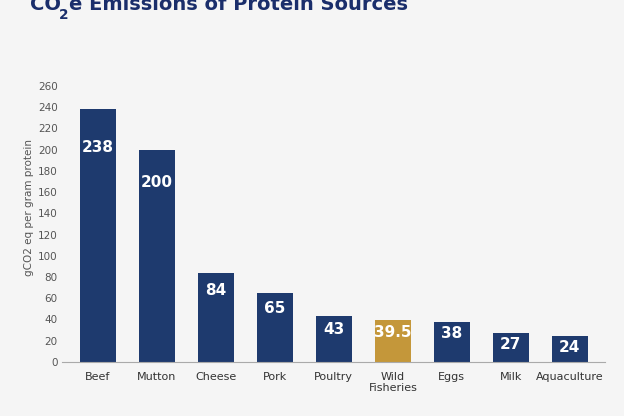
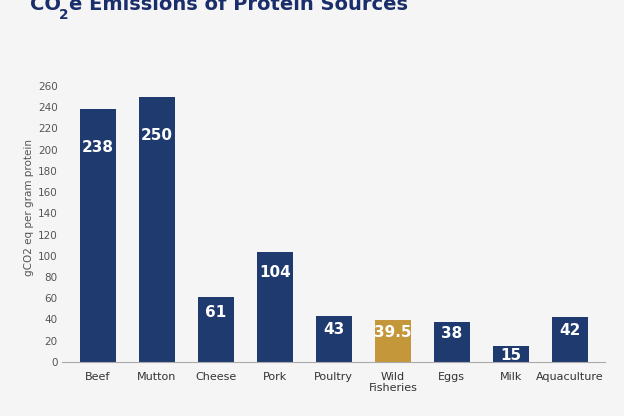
Mutton: 200 -> 250
Cheese: 84 -> 61
Pork: 65 -> 104
Milk: 27 -> 15
Aquaculture: 24 -> 42
